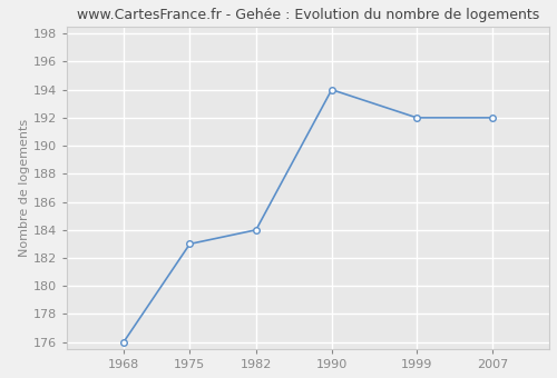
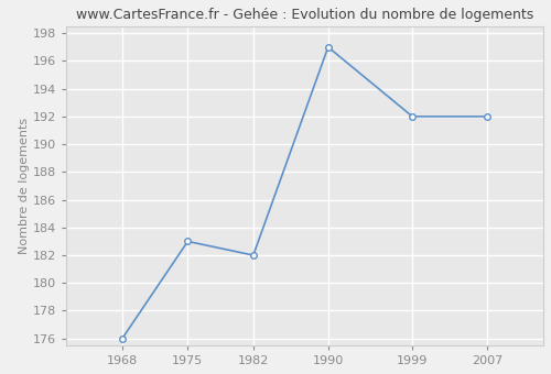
1982: 184 -> 182
1990: 194 -> 197
